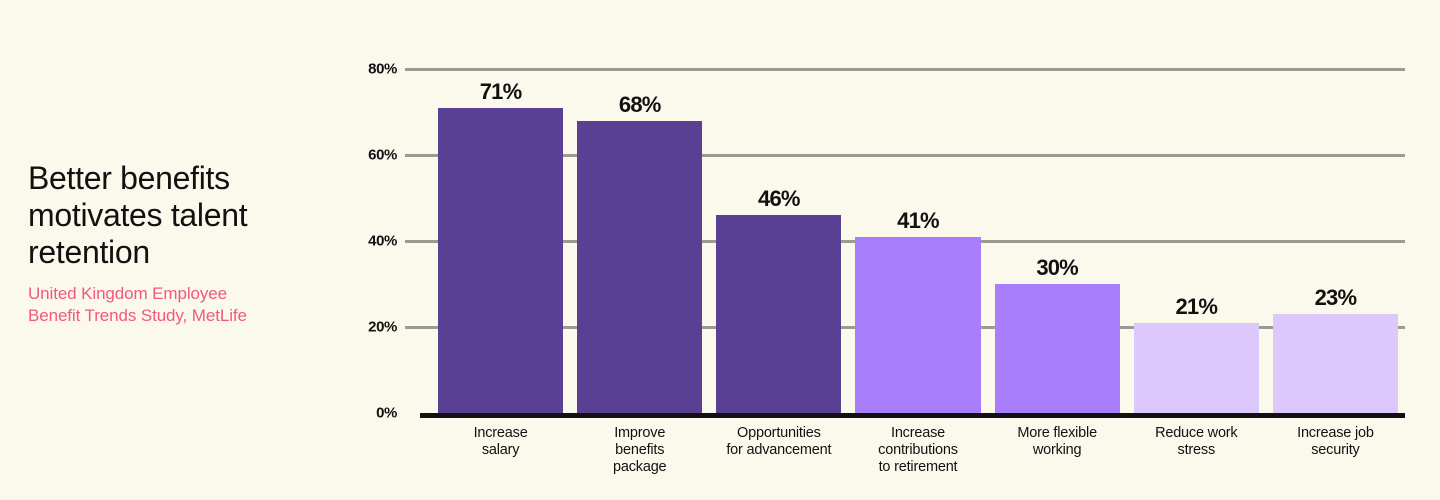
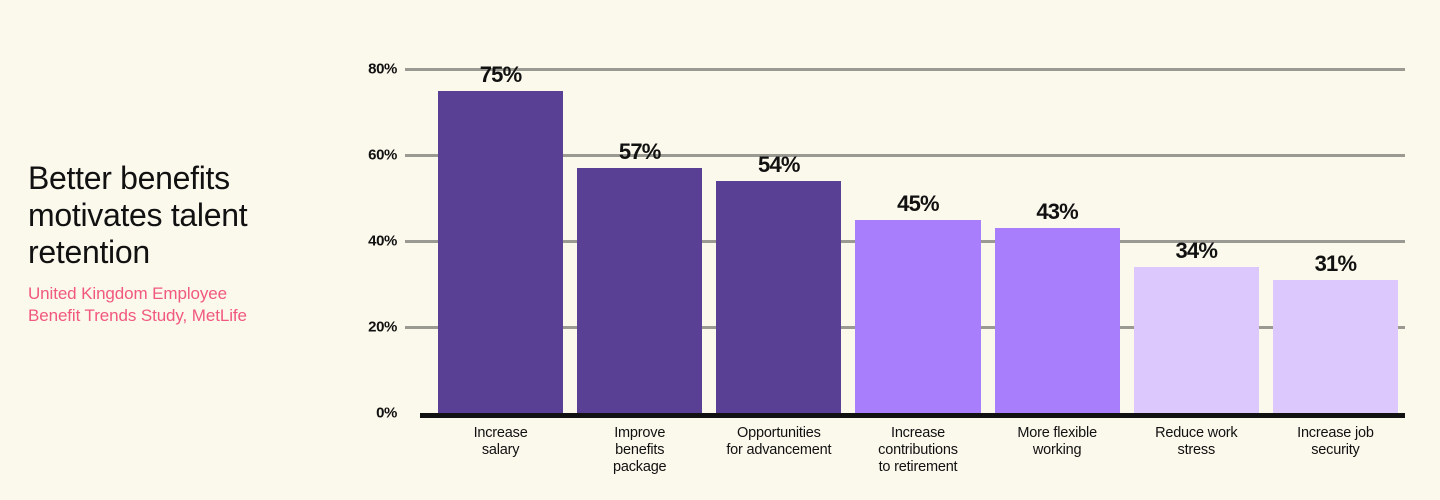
Increase salary: 71% -> 75%
Improve benefits package: 68% -> 57%
Opportunities for advancement: 46% -> 54%
Increase contributions to retirement: 41% -> 45%
More flexible working: 30% -> 43%
Reduce work stress: 21% -> 34%
Increase job security: 23% -> 31%
